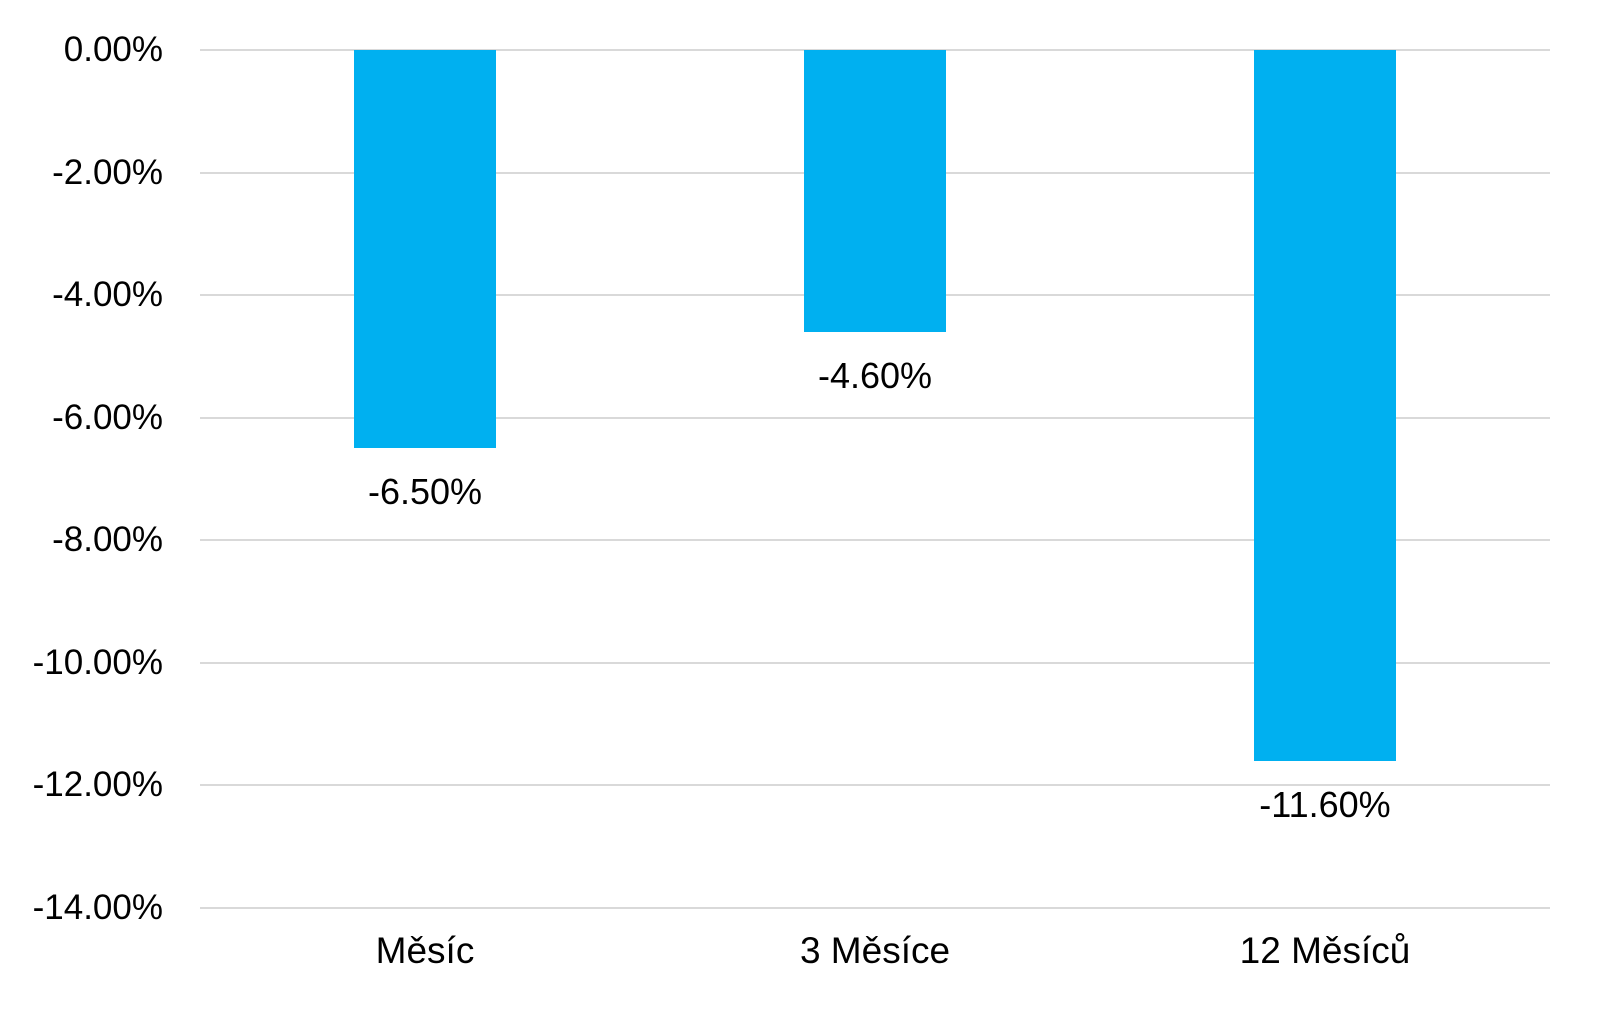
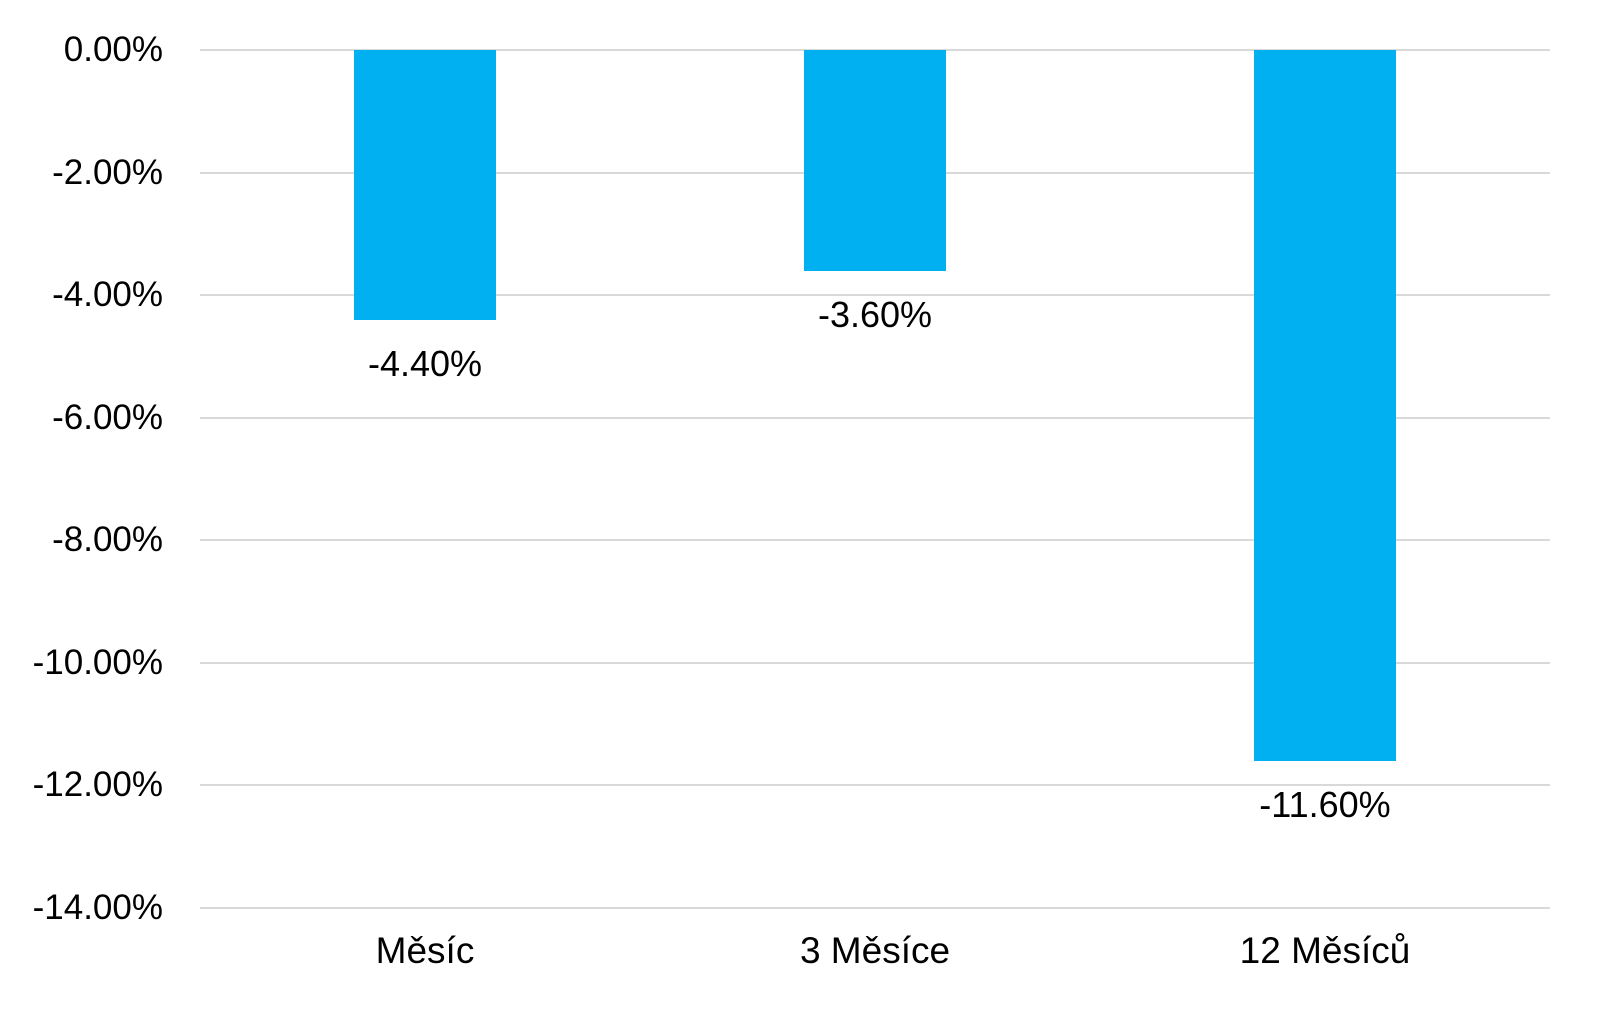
Měsíc: -6.50% -> -4.40%
3 Měsíce: -4.60% -> -3.60%
